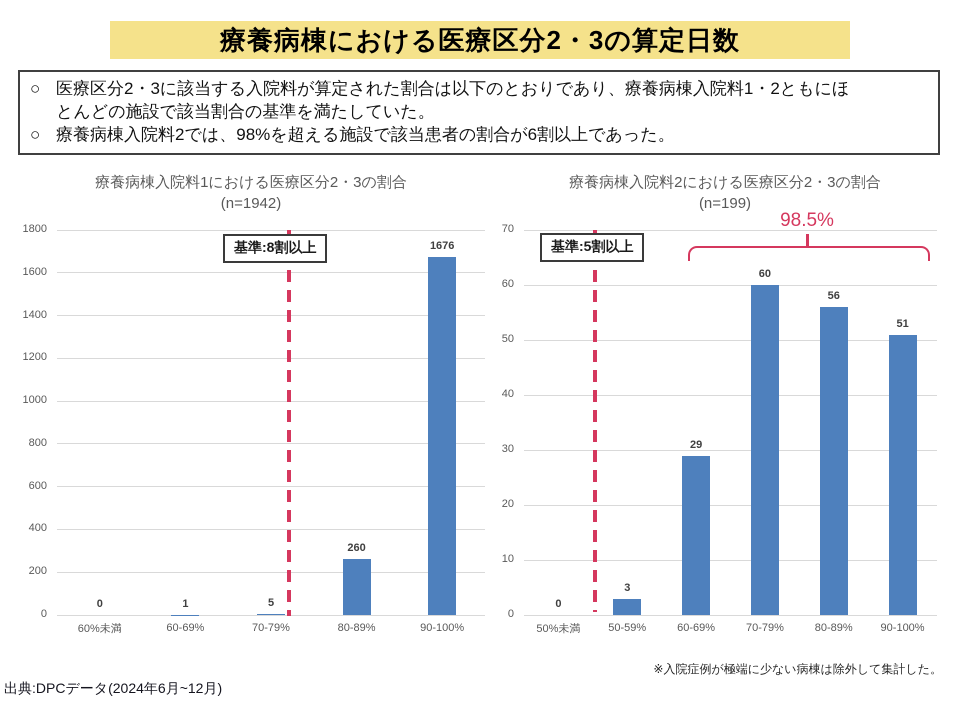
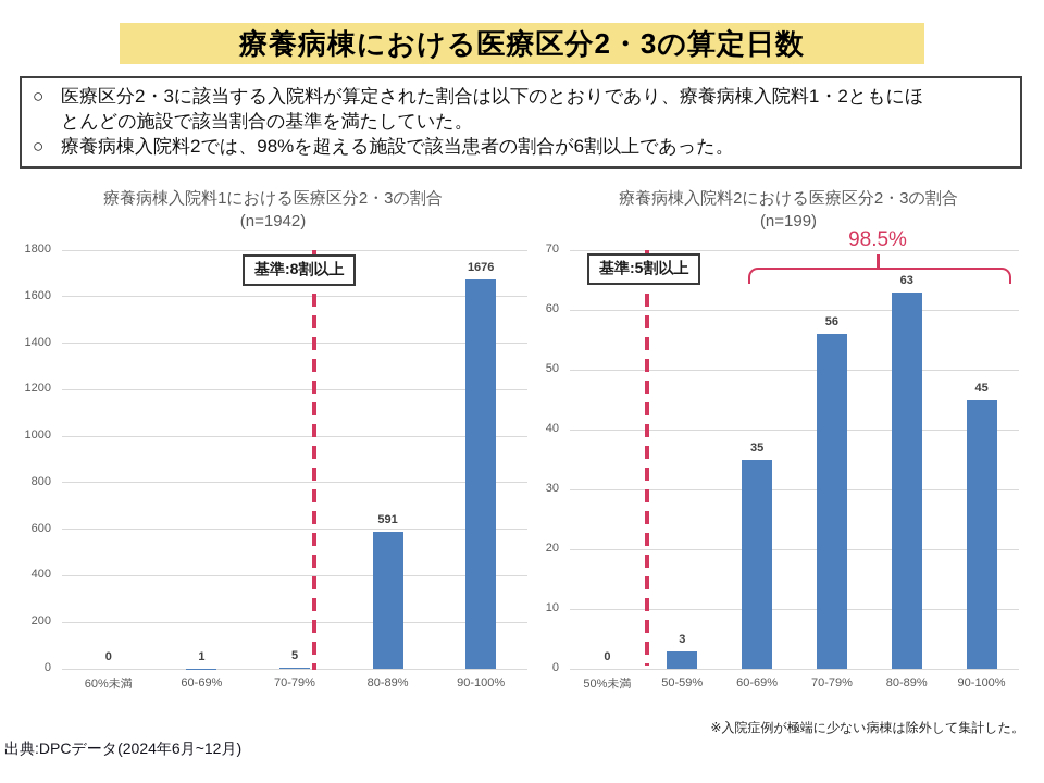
療養病棟入院料1における医療区分2・3の割合/80-89%: 260 -> 591
療養病棟入院料2における医療区分2・3の割合/60-69%: 29 -> 35
療養病棟入院料2における医療区分2・3の割合/70-79%: 60 -> 56
療養病棟入院料2における医療区分2・3の割合/80-89%: 56 -> 63
療養病棟入院料2における医療区分2・3の割合/90-100%: 51 -> 45
